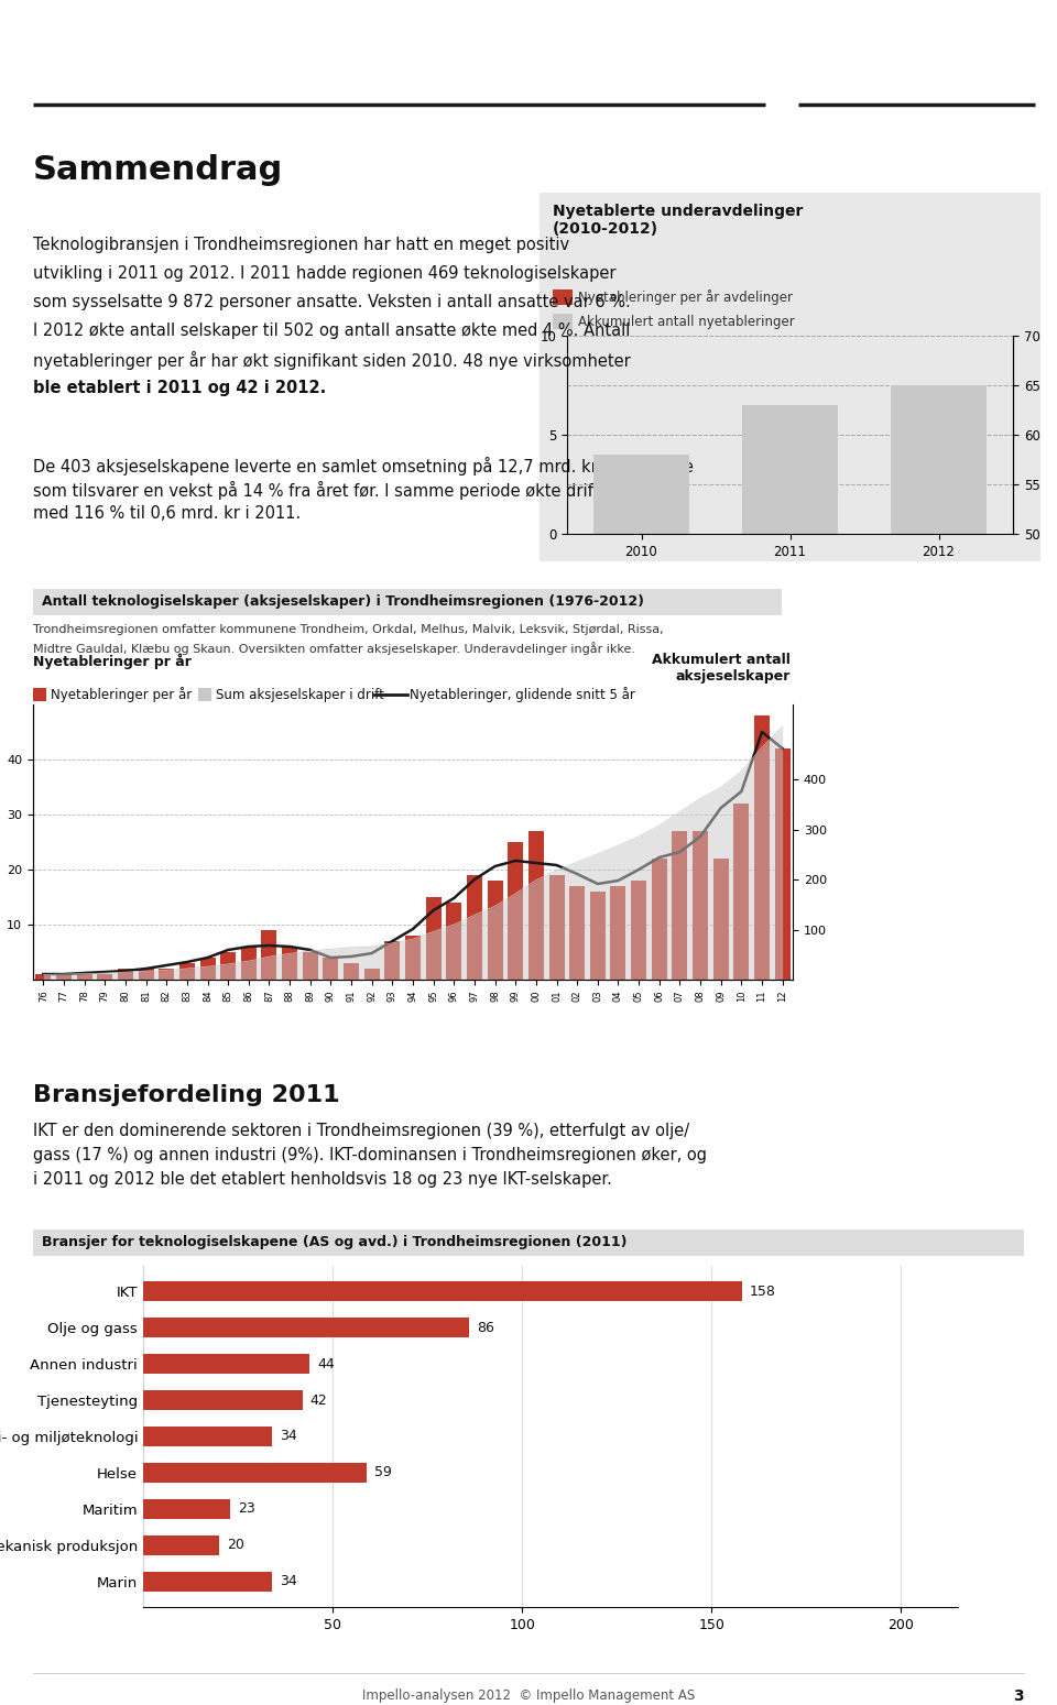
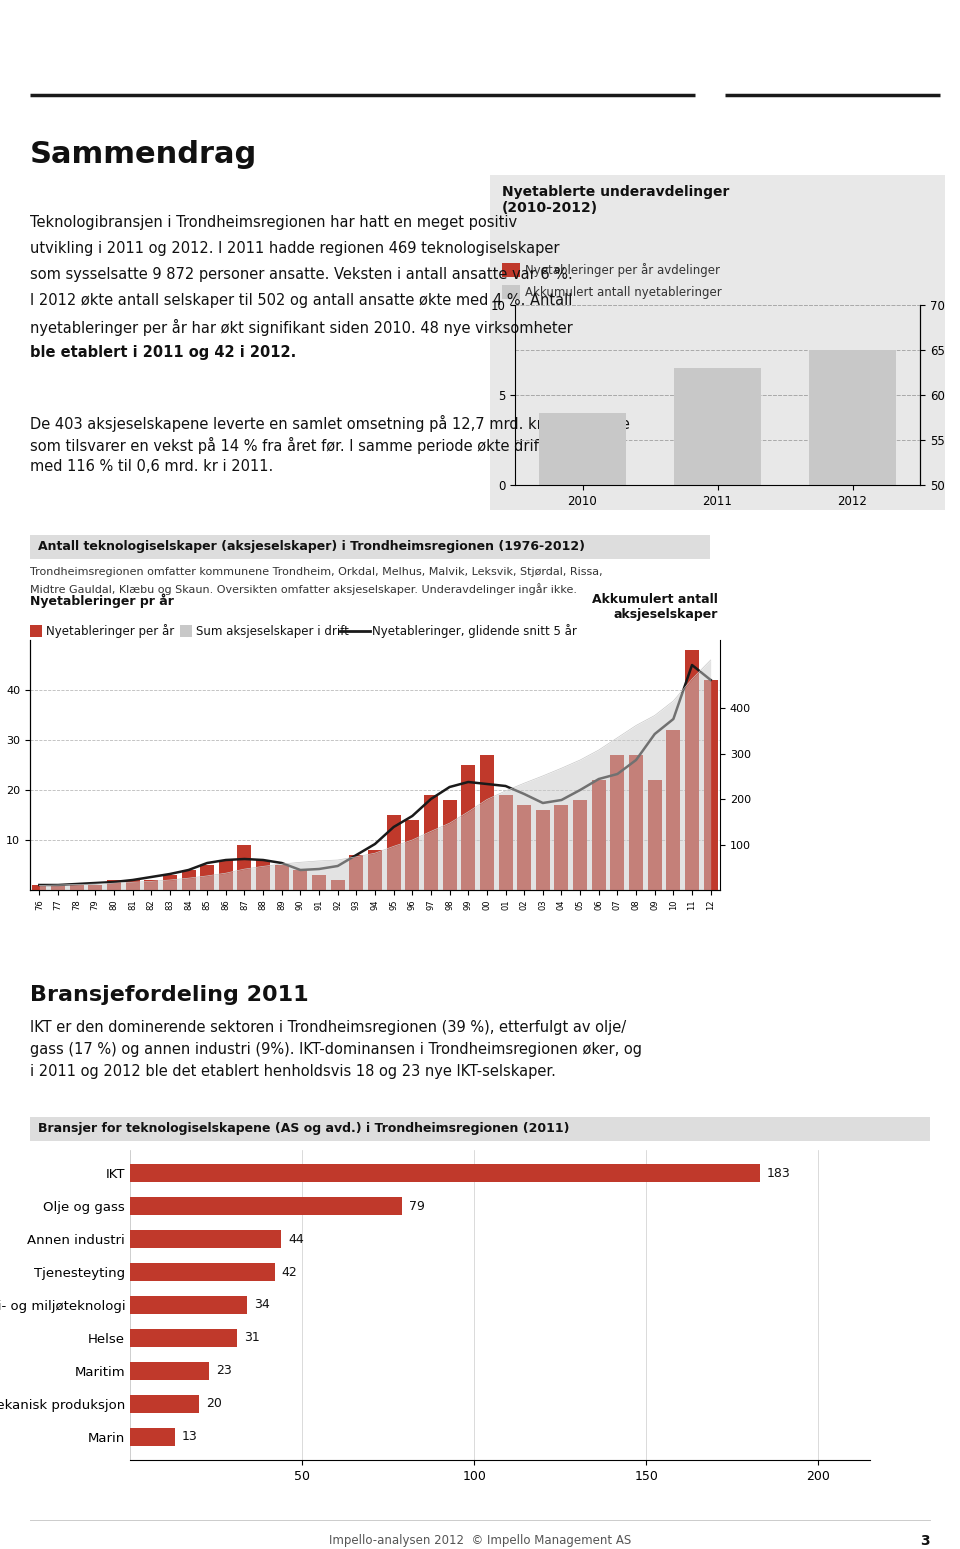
IKT: 158 -> 183
Olje og gass: 86 -> 79
Helse: 59 -> 31
Marin: 34 -> 13
